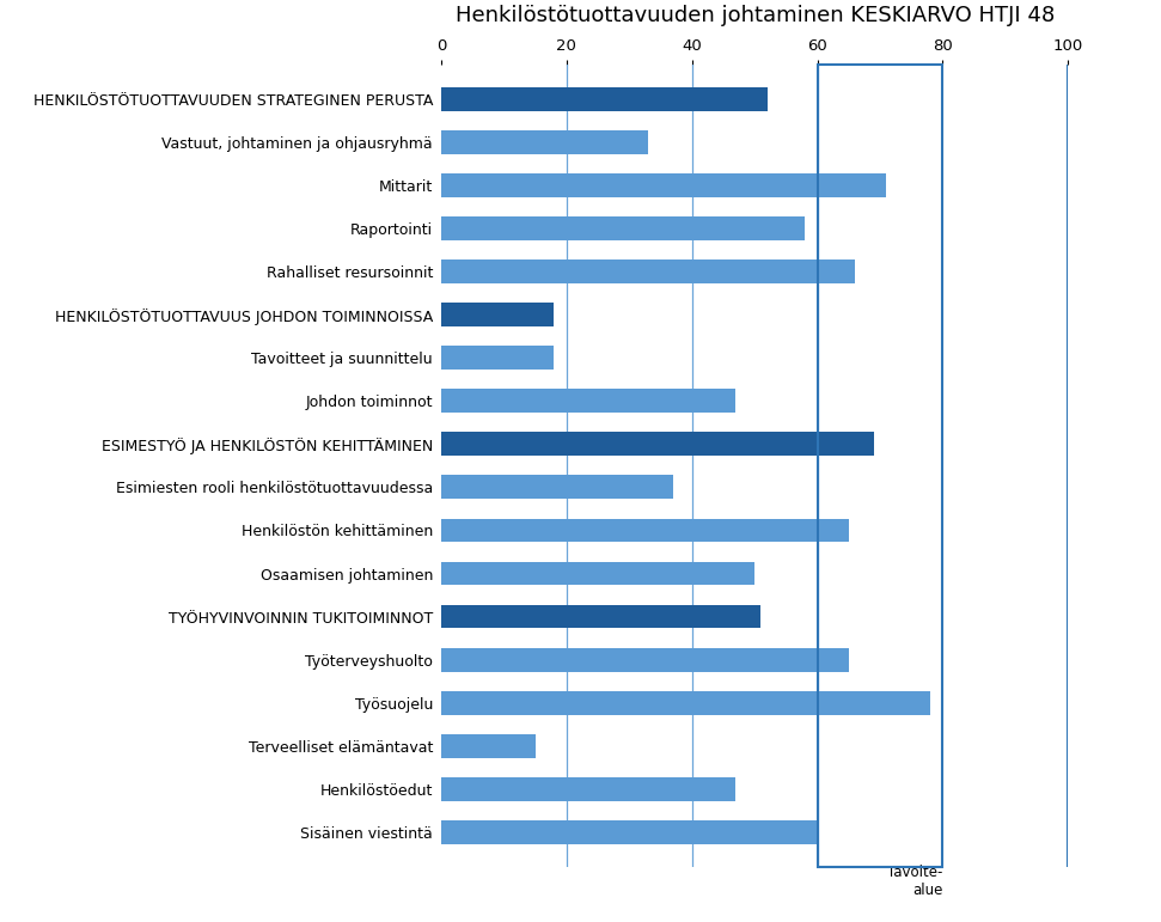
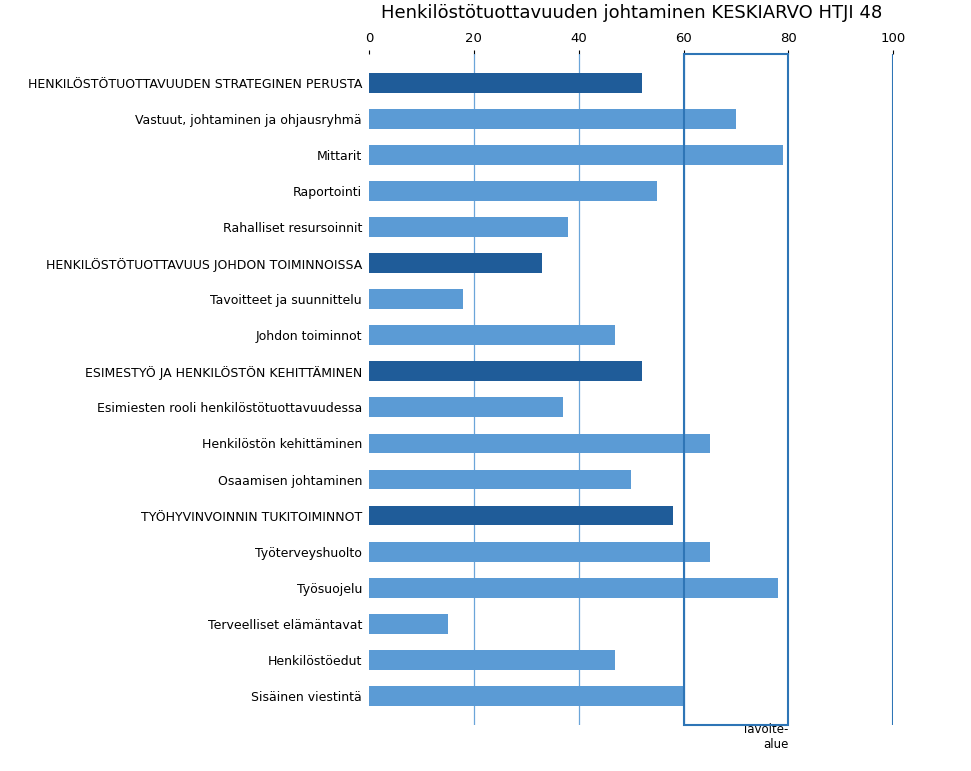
Vastuut, johtaminen ja ohjausryhmä: 33 -> 70
Mittarit: 71 -> 79
Raportointi: 58 -> 55
Rahalliset resursoinnit: 66 -> 38
HENKILÖSTÖTUOTTAVUUS JOHDON TOIMINNOISSA: 18 -> 33
ESIMESTYÖ JA HENKILÖSTÖN KEHITTÄMINEN: 69 -> 52
TYÖHYVINVOINNIN TUKITOIMINNOT: 51 -> 58
